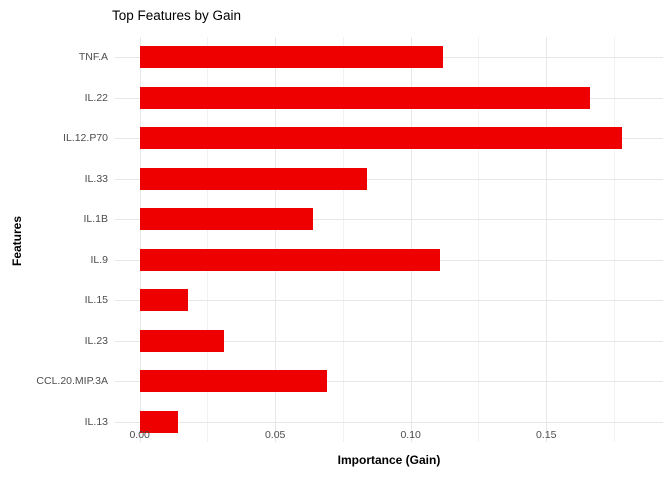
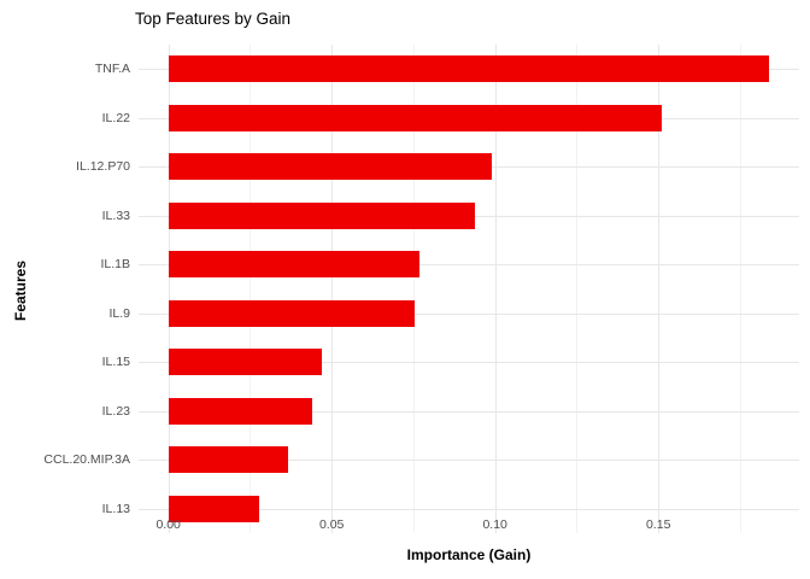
TNF.A: 0.112 -> 0.184
IL.22: 0.166 -> 0.151
IL.12.P70: 0.178 -> 0.099
IL.33: 0.084 -> 0.094
IL.1B: 0.064 -> 0.077
IL.9: 0.111 -> 0.075
IL.15: 0.018 -> 0.047
IL.23: 0.031 -> 0.044
CCL.20.MIP.3A: 0.069 -> 0.037
IL.13: 0.014 -> 0.028
